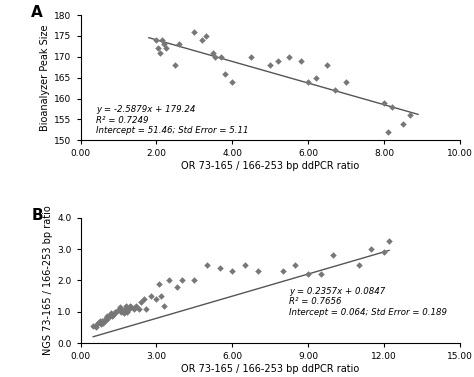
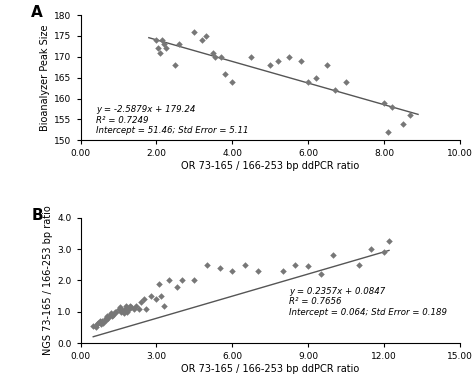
9.00: 2.20 -> 2.45
